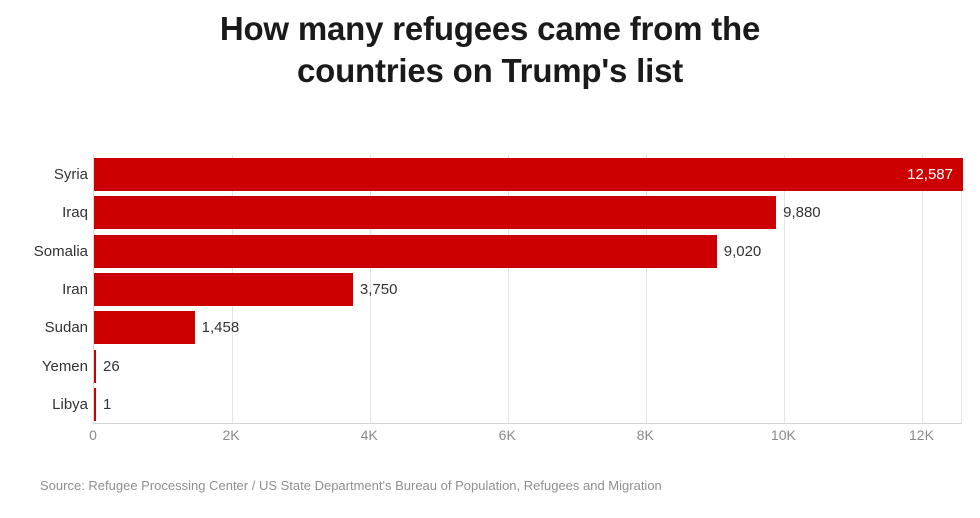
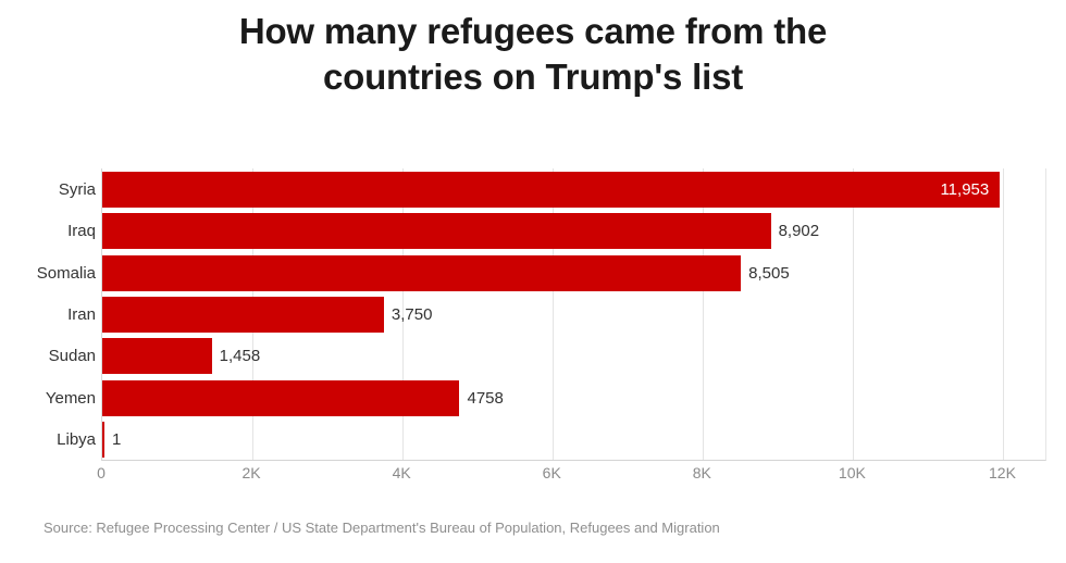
Syria: 12,587 -> 11,953
Iraq: 9,880 -> 8,902
Somalia: 9,020 -> 8,505
Yemen: 26 -> 4758
